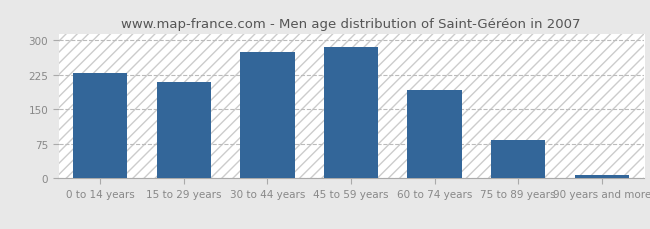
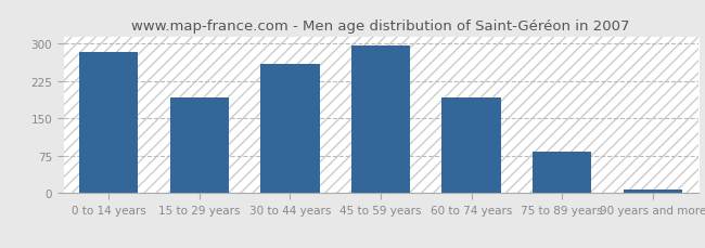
0 to 14 years: 230 -> 284
15 to 29 years: 210 -> 193
30 to 44 years: 275 -> 259
45 to 59 years: 285 -> 297
